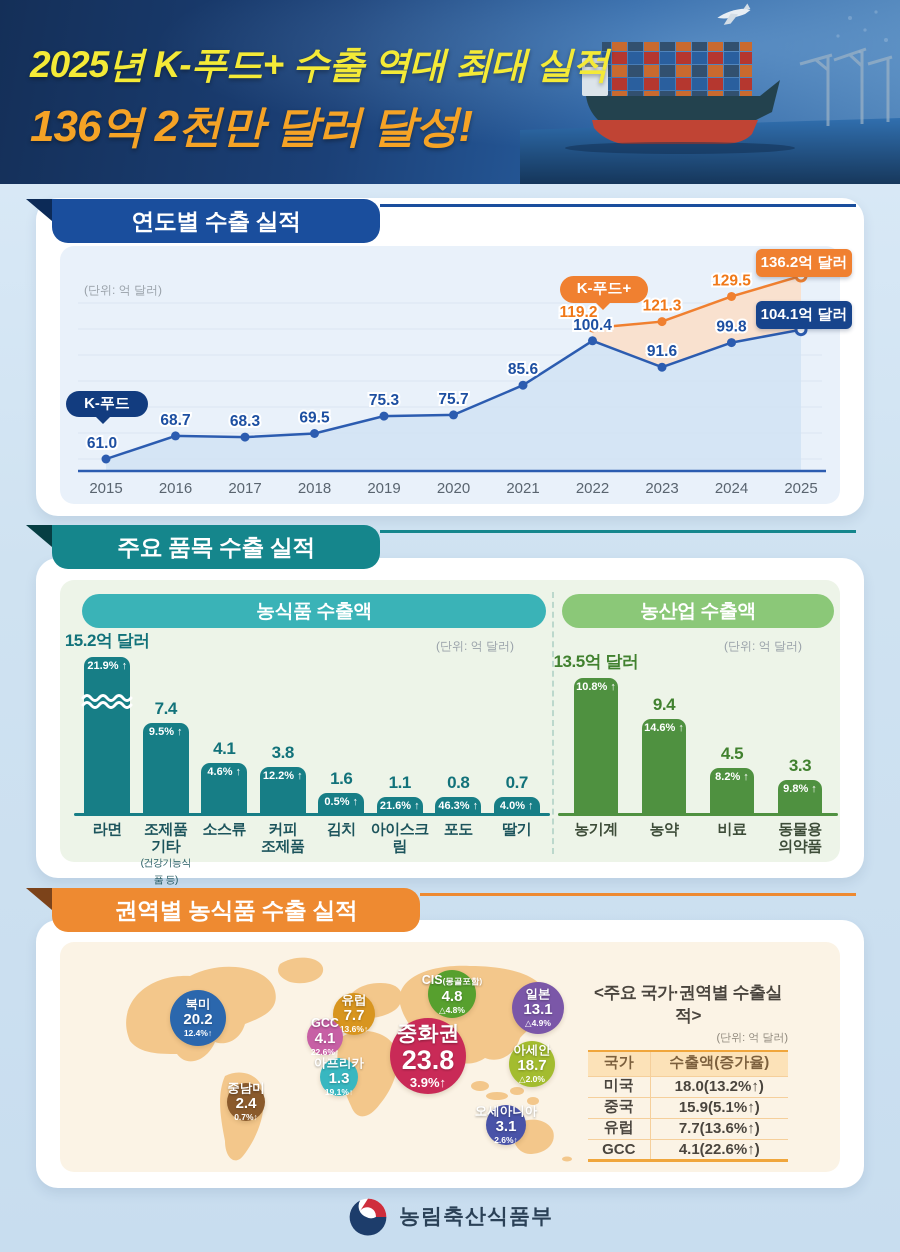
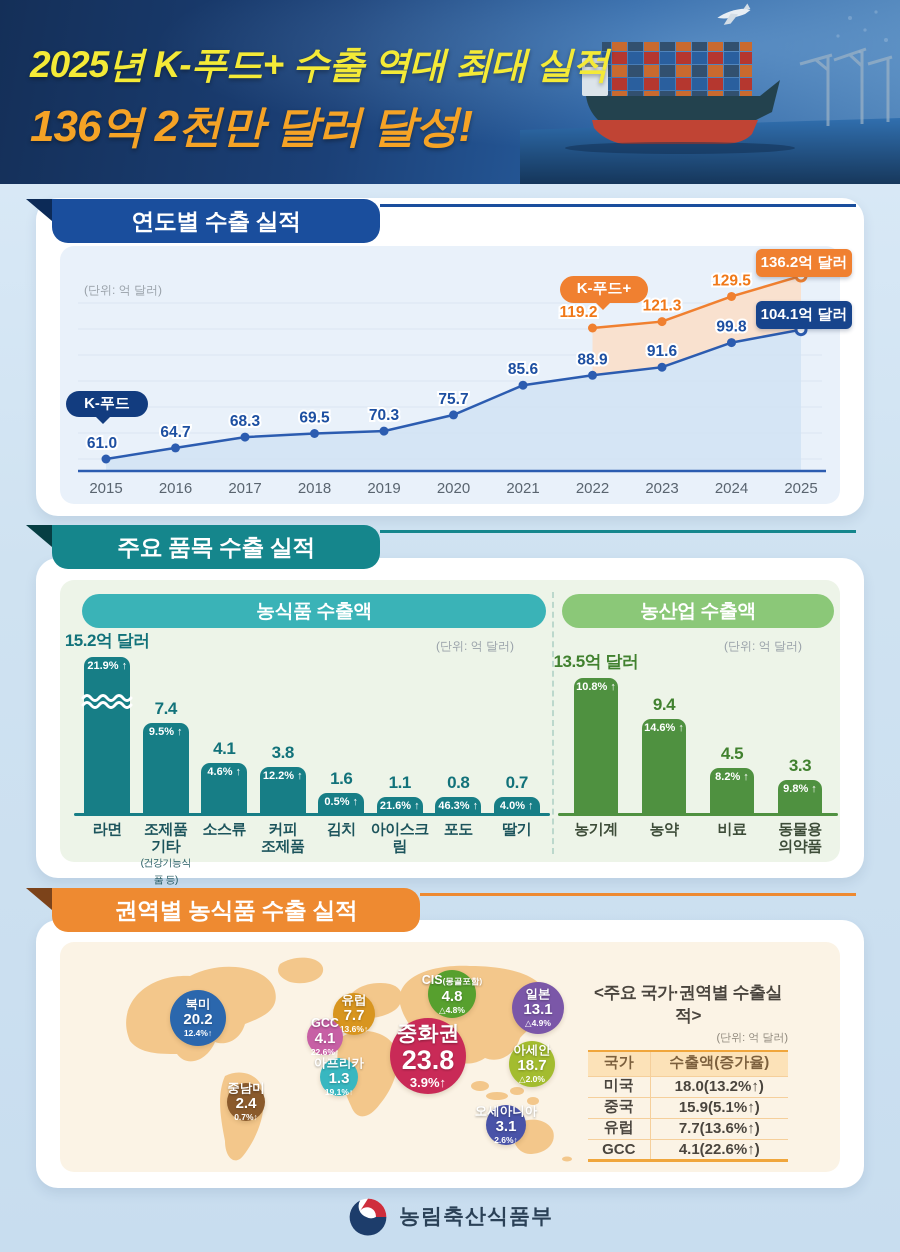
연도별 수출 실적/K-푸드/2016: 68.7 -> 64.7
연도별 수출 실적/K-푸드/2019: 75.3 -> 70.3
연도별 수출 실적/K-푸드/2022: 100.4 -> 88.9
